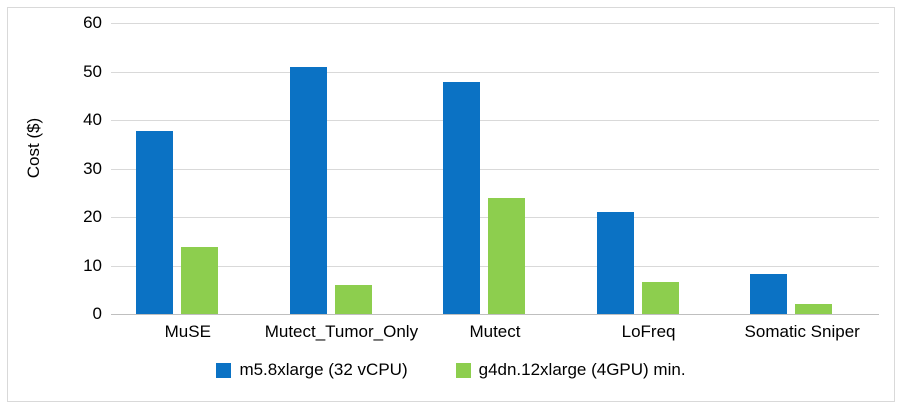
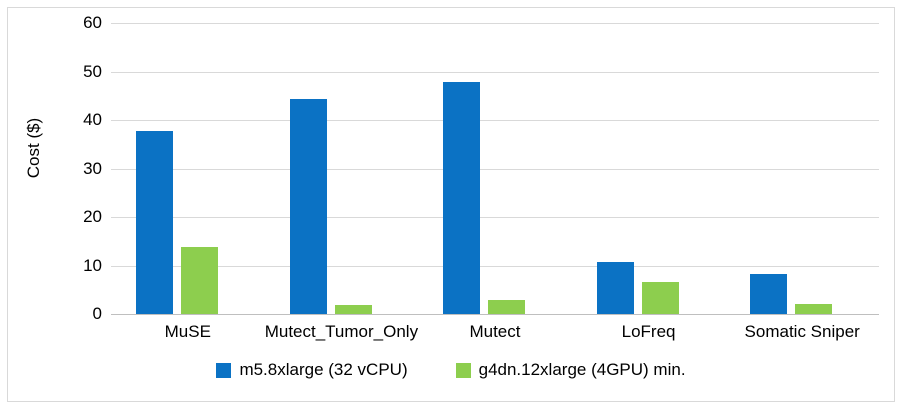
m5.8xlarge (32 vCPU)/Mutect_Tumor_Only: 51 -> 44
g4dn.12xlarge (4GPU) min./Mutect_Tumor_Only: 6 -> 2
g4dn.12xlarge (4GPU) min./Mutect: 24 -> 3
m5.8xlarge (32 vCPU)/LoFreq: 21 -> 11
